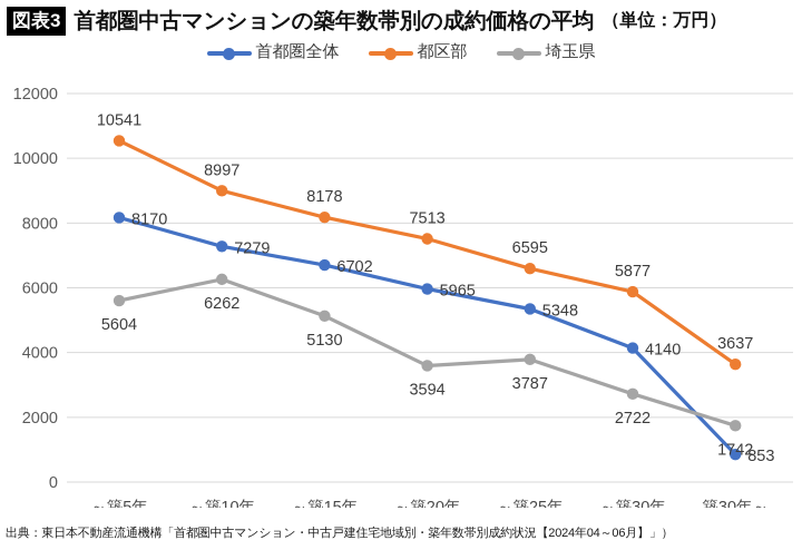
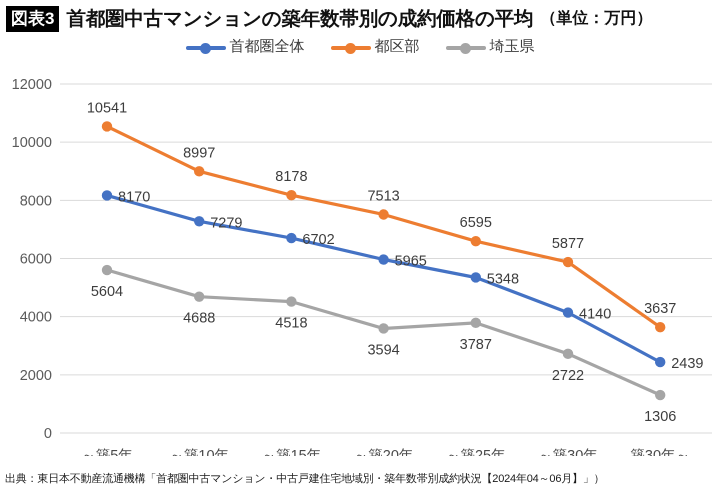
埼玉県/～築10年: 6262 -> 4688
埼玉県/～築15年: 5130 -> 4518
首都圏全体/築30年～: 853 -> 2439
埼玉県/築30年～: 1742 -> 1306
